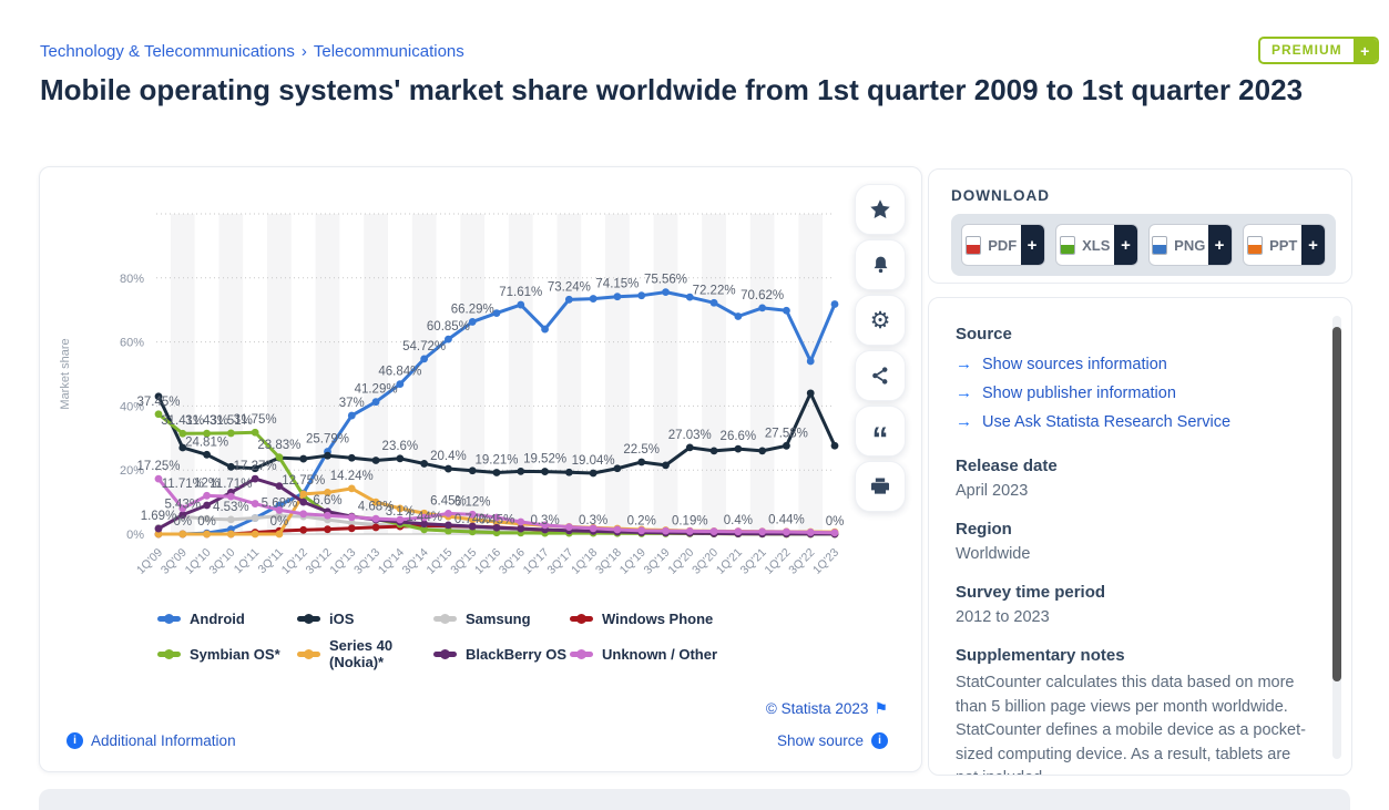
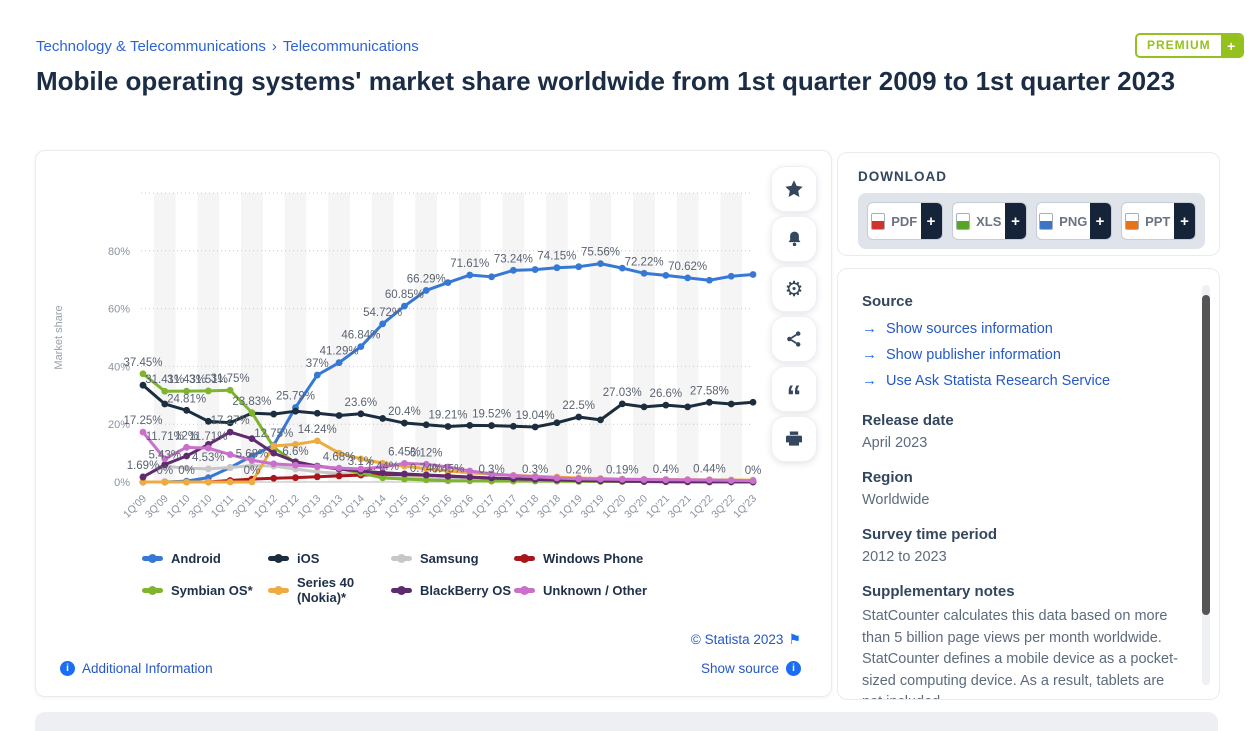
iOS/1Q'09: 43% -> 34%
Android/1Q'17: 64% -> 71%
Android/1Q'21: 68% -> 72%
Android/3Q'22: 54% -> 71%
iOS/3Q'22: 44% -> 27%
